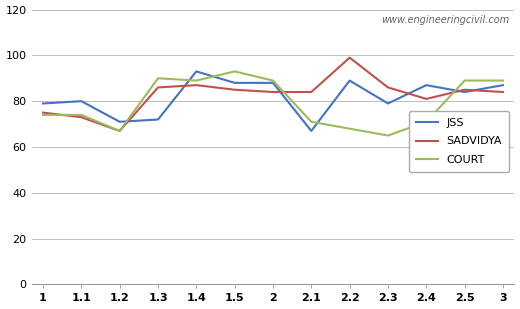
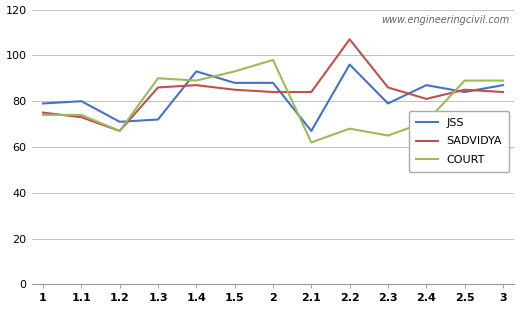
COURT/2: 89 -> 98
COURT/2.1: 71 -> 62
JSS/2.2: 89 -> 96
SADVIDYA/2.2: 99 -> 107
